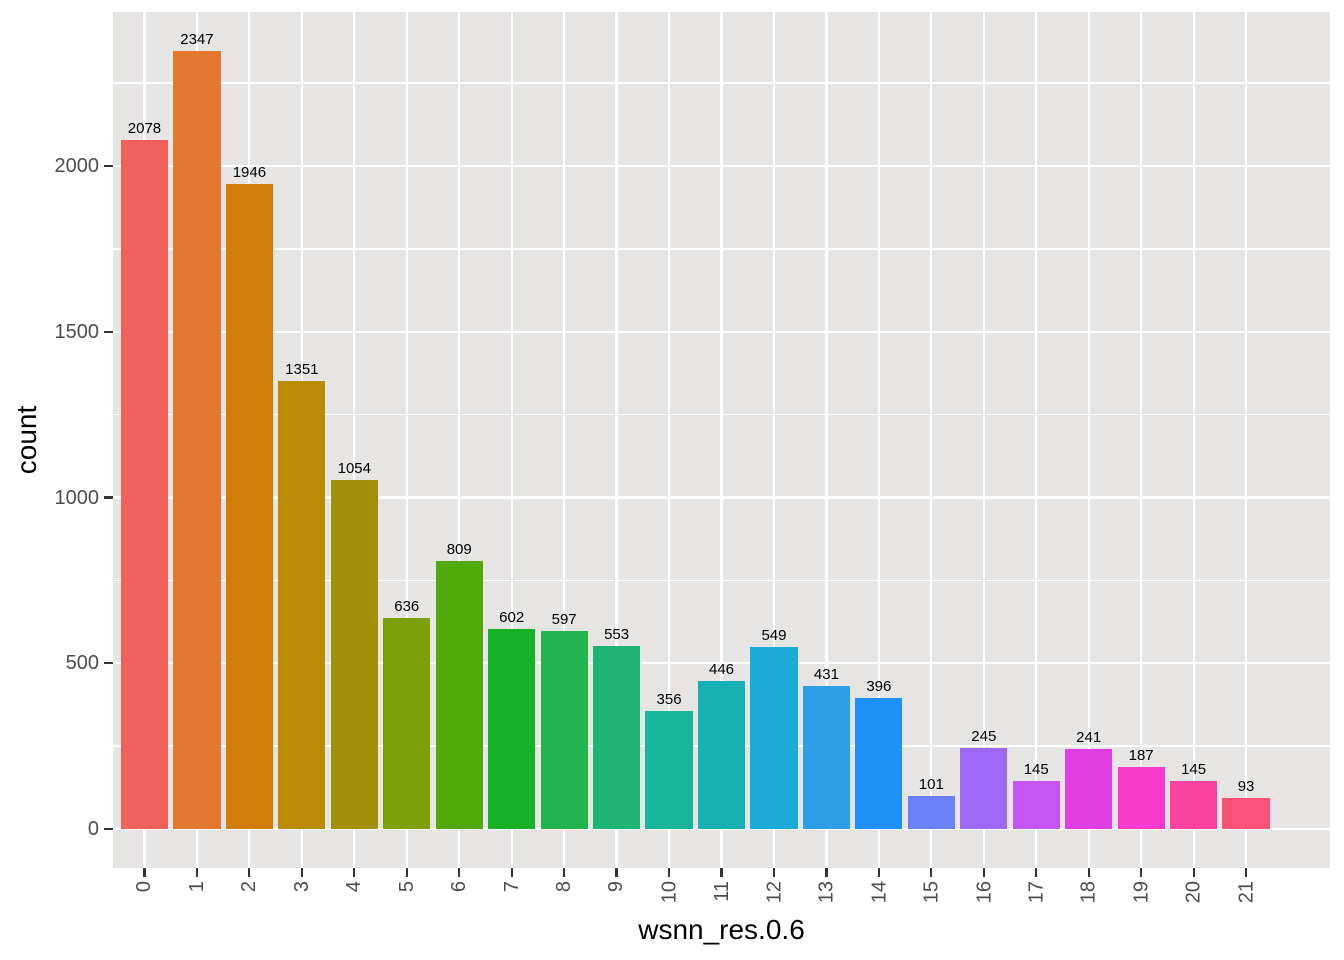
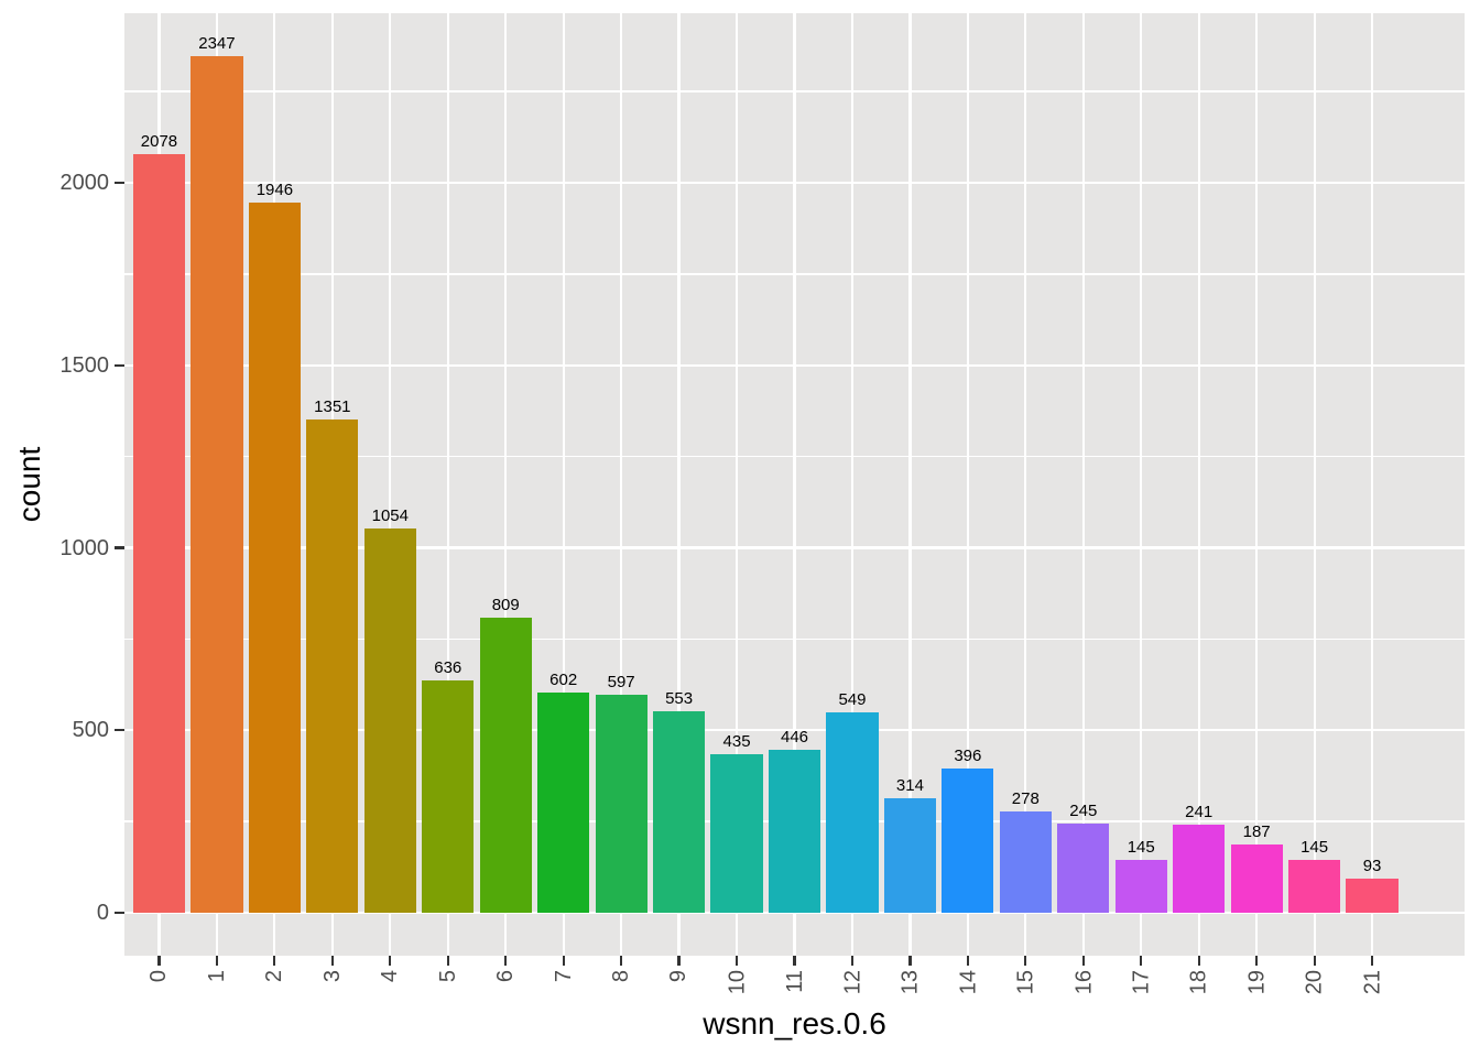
10: 356 -> 435
13: 431 -> 314
15: 101 -> 278
